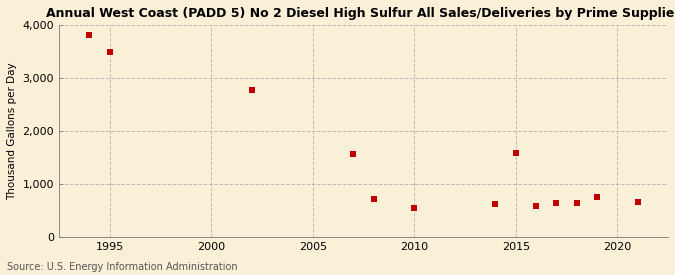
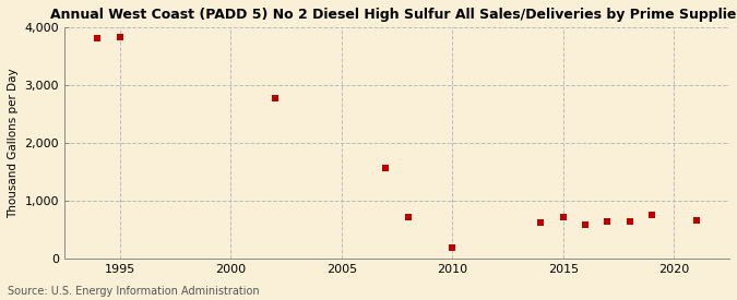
1995: 3,500 -> 3,840
2010: 540 -> 190
2015: 1,580 -> 720
